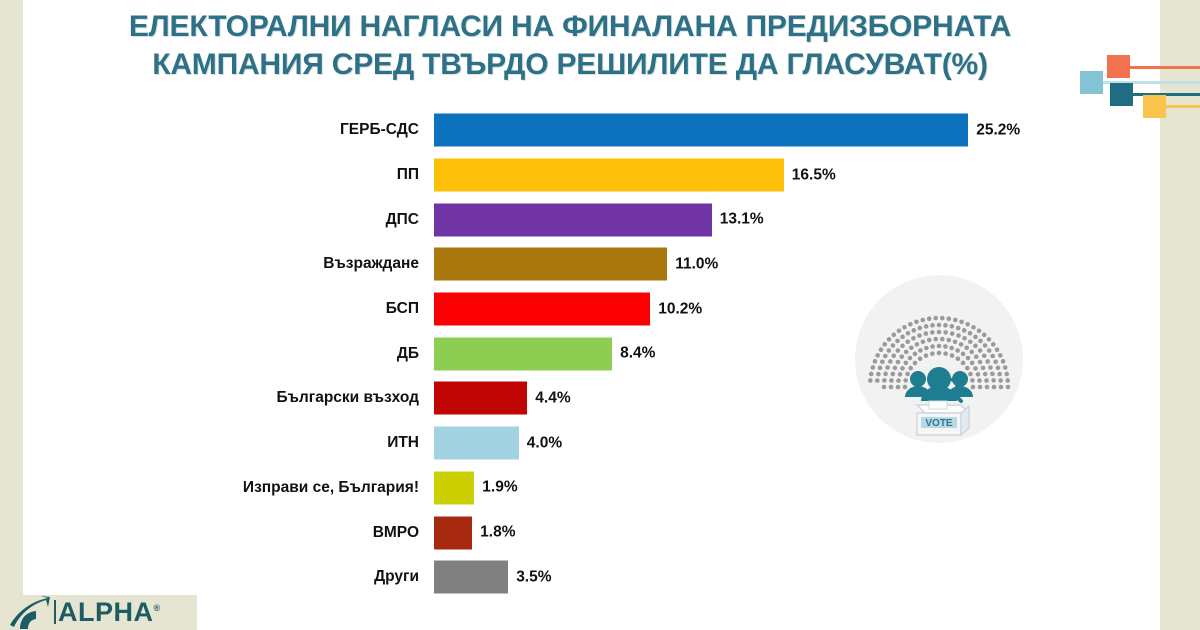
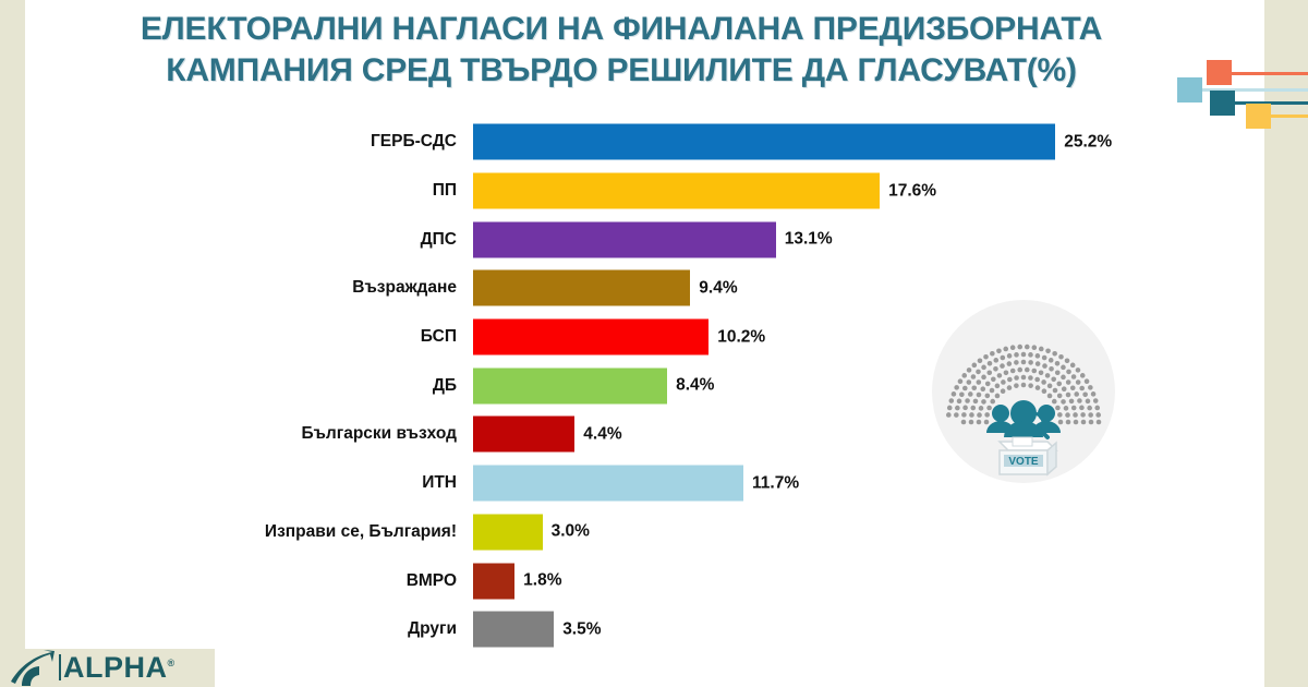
ПП: 16.5% -> 17.6%
Възраждане: 11.0% -> 9.4%
ИТН: 4.0% -> 11.7%
Изправи се, България!: 1.9% -> 3.0%
